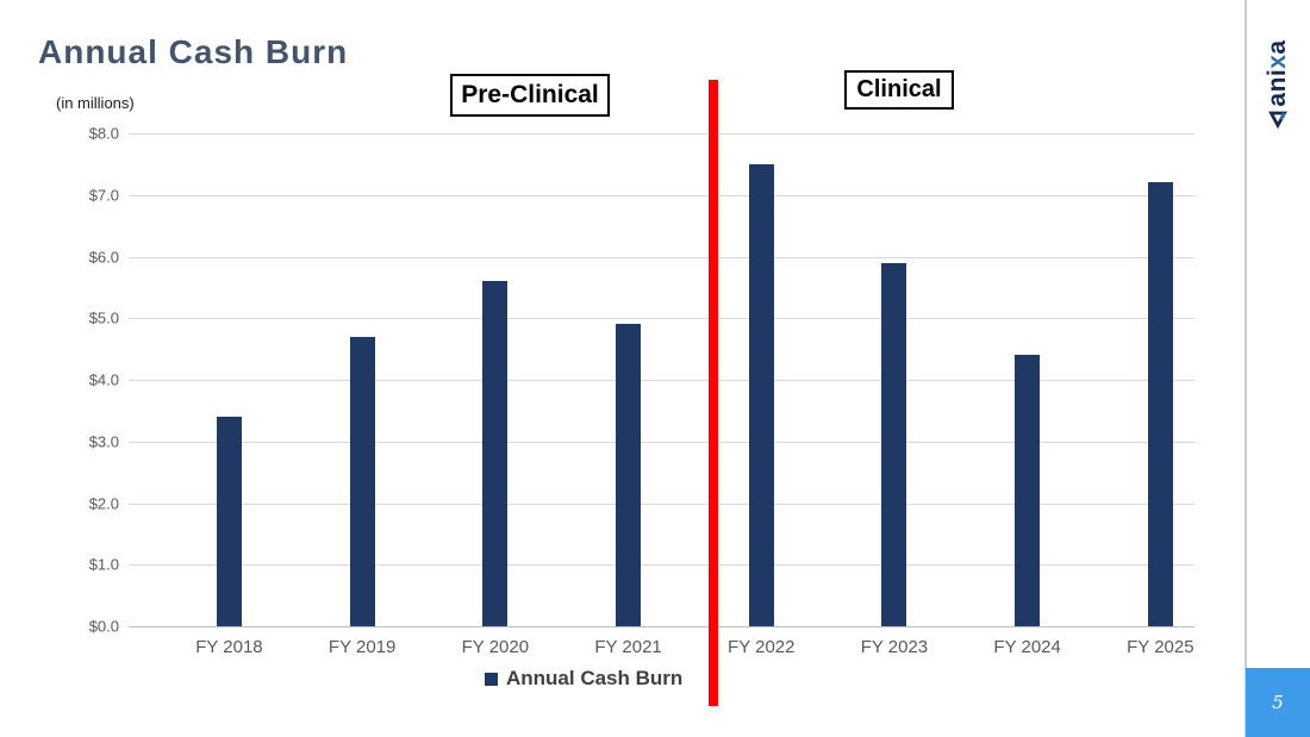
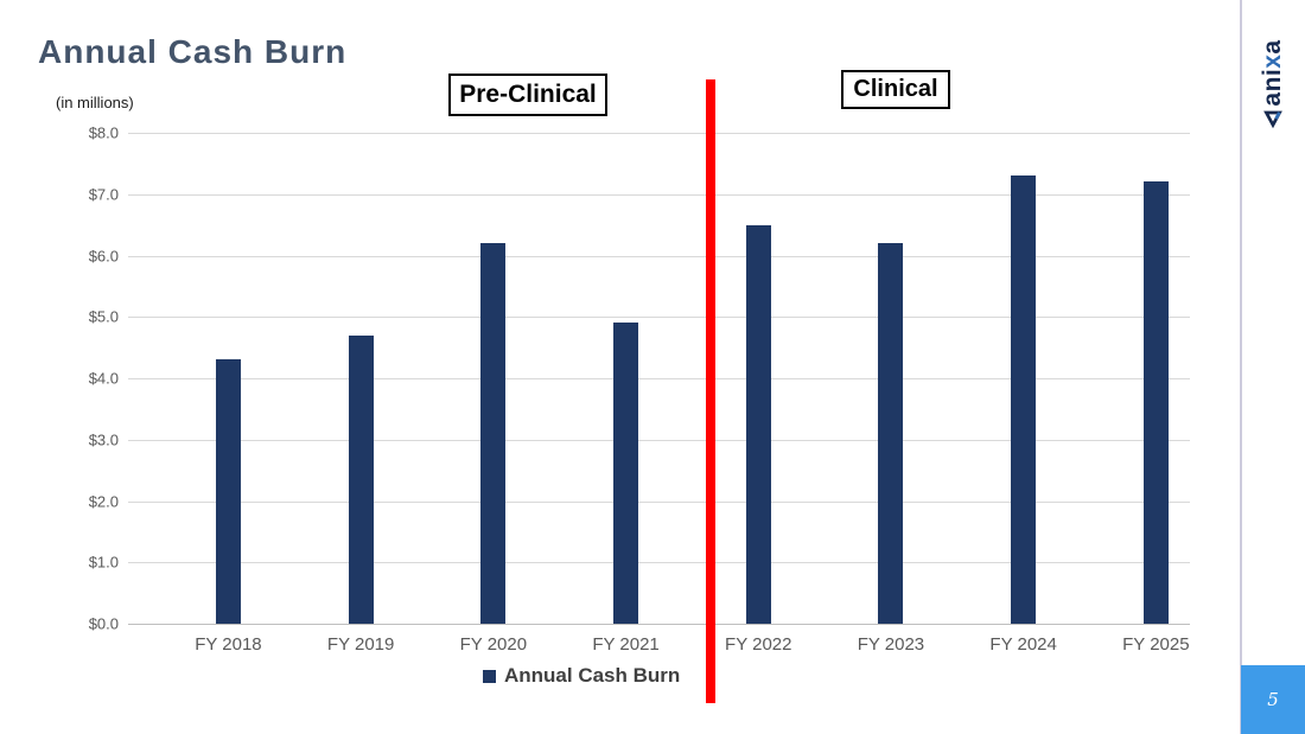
FY 2018: $3.4 -> $4.3
FY 2020: $5.6 -> $6.2
FY 2022: $7.5 -> $6.5
FY 2023: $5.9 -> $6.2
FY 2024: $4.4 -> $7.3
